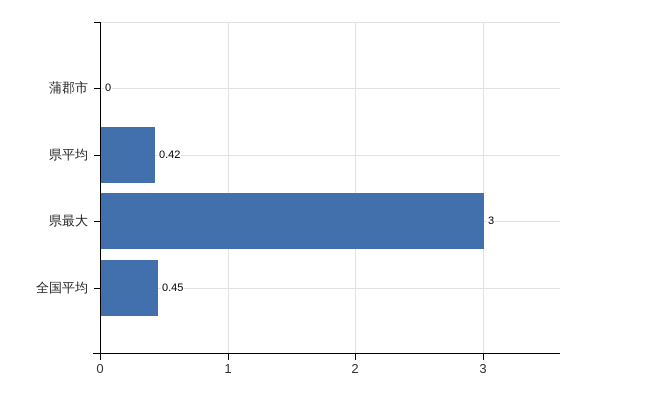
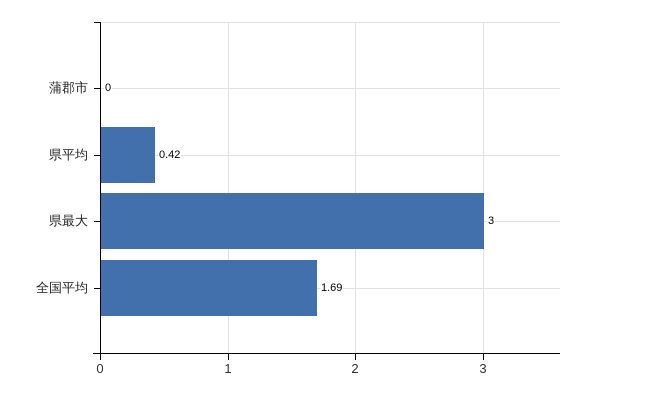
全国平均: 0.45 -> 1.69
